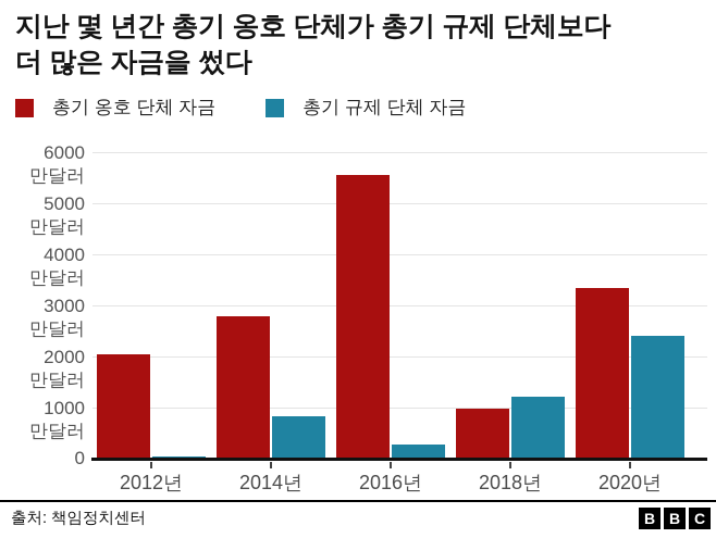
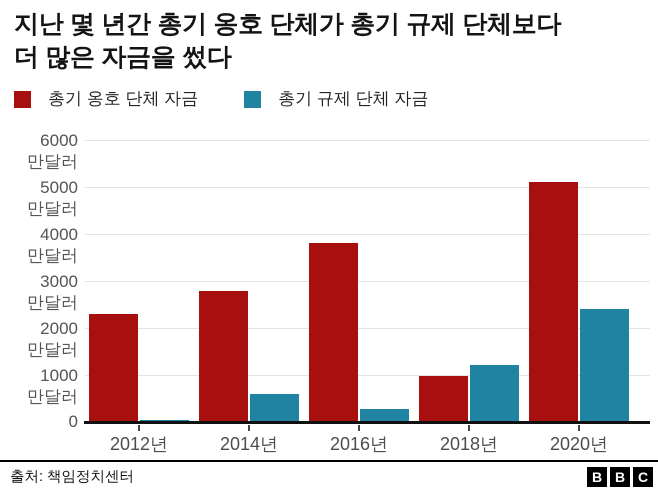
총기 옹호 단체 자금/2012년: 2000 -> 2300
총기 규제 단체 자금/2014년: 800 -> 600
총기 옹호 단체 자금/2016년: 5600 -> 3800
총기 옹호 단체 자금/2020년: 3300 -> 5100
